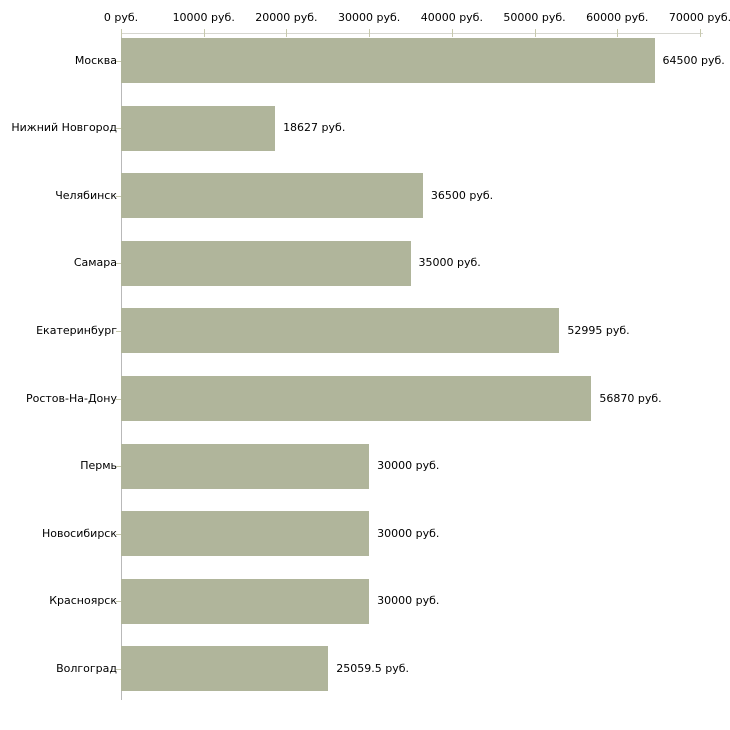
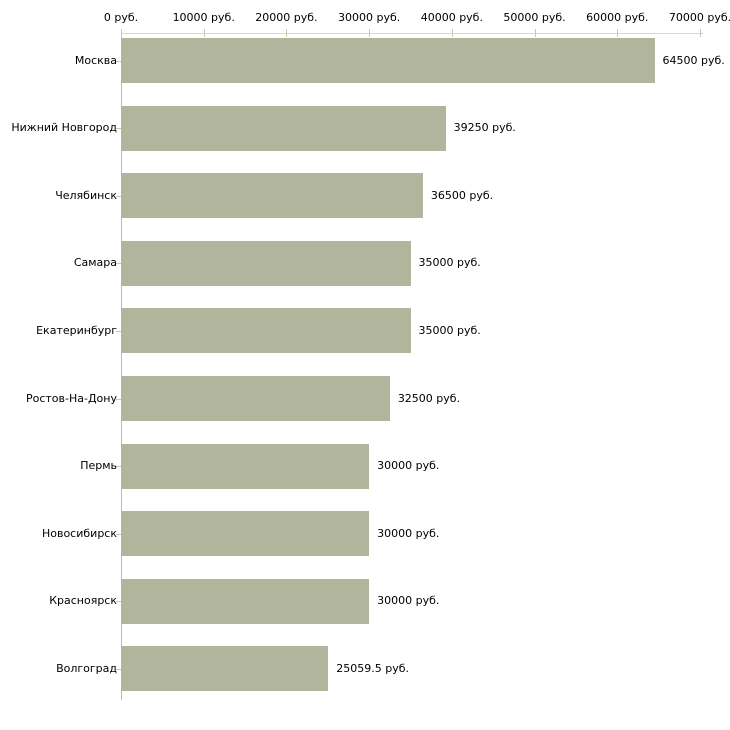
Нижний Новгород: 18627 -> 39250
Екатеринбург: 52995 -> 35000
Ростов-На-Дону: 56870 -> 32500
